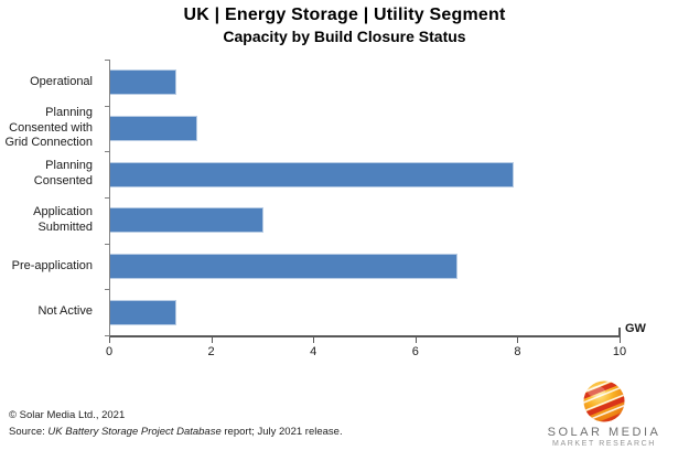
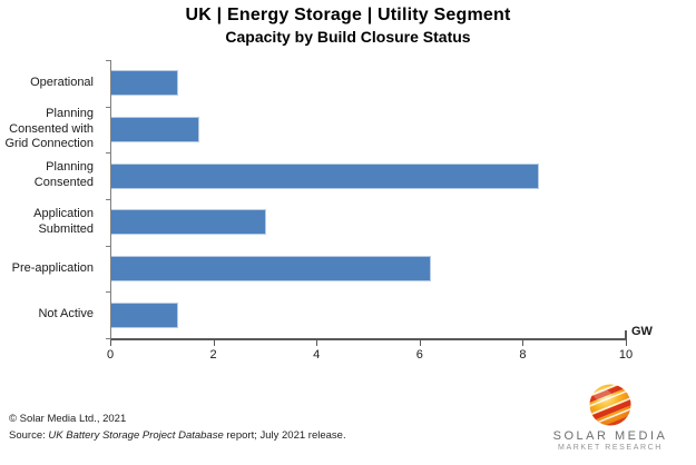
Planning Consented: 7.9 -> 8.3
Pre-application: 6.8 -> 6.2
